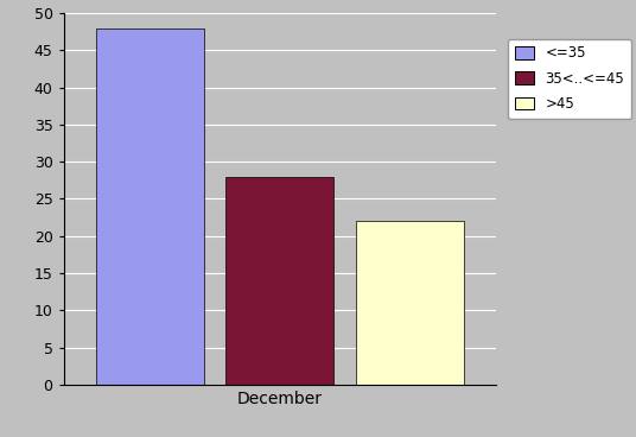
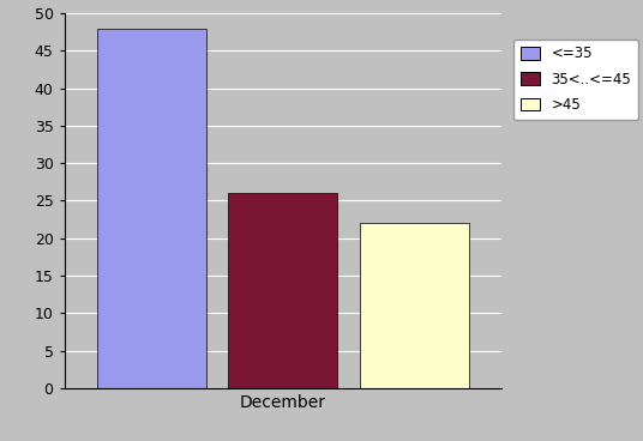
December: 28 -> 26
